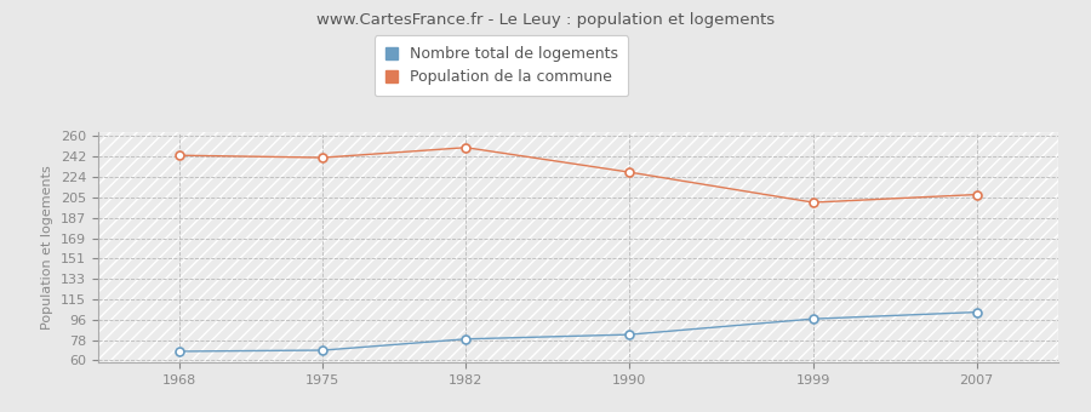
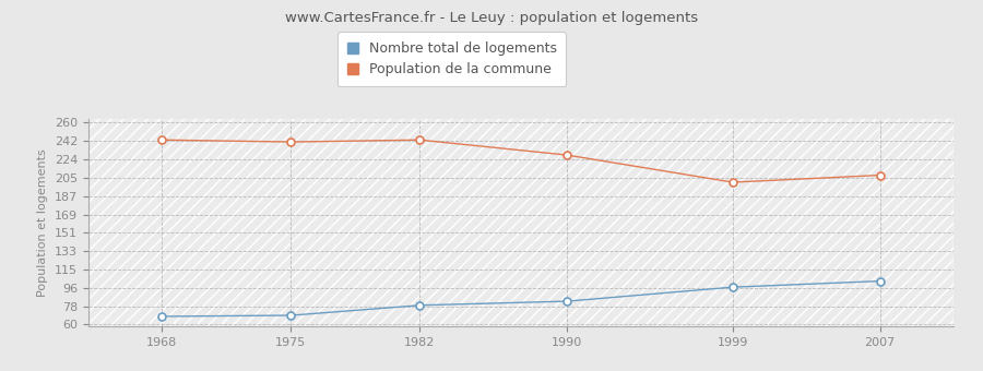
Population de la commune/1982: 250 -> 243
